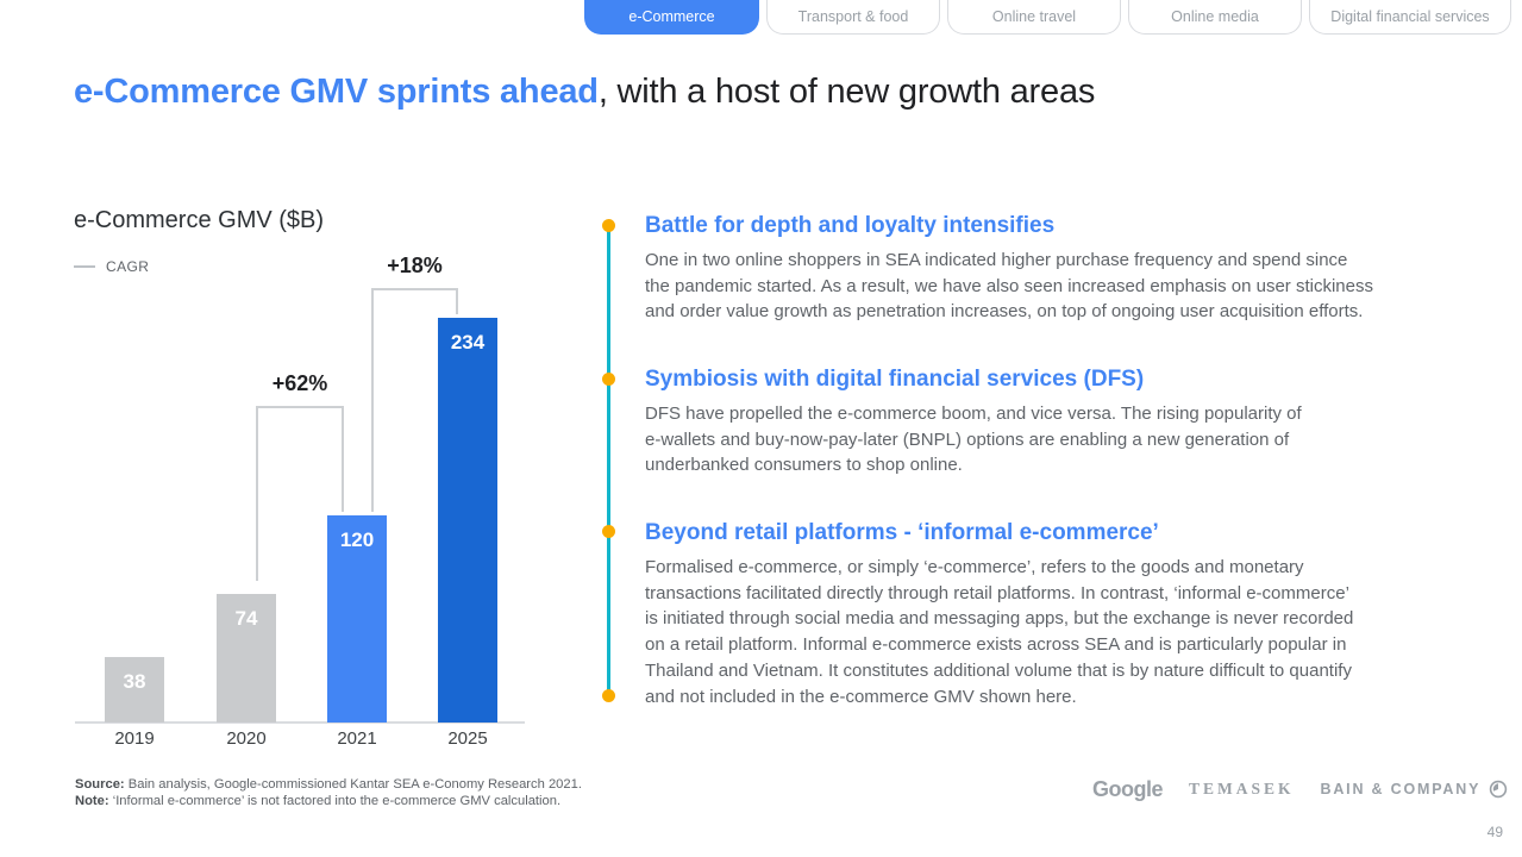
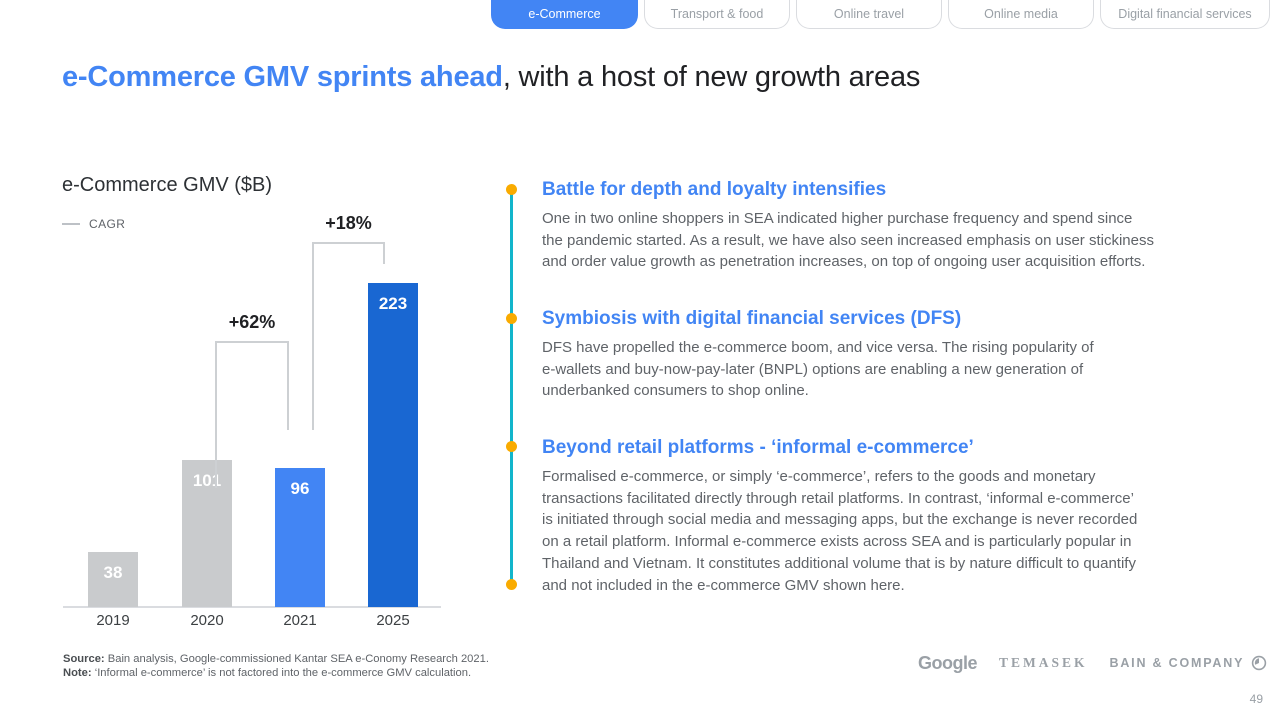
2020: 74 -> 101
2021: 120 -> 96
2025: 234 -> 223
